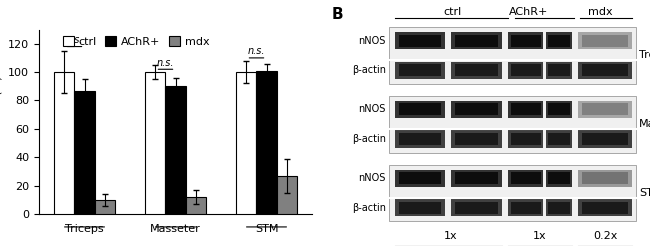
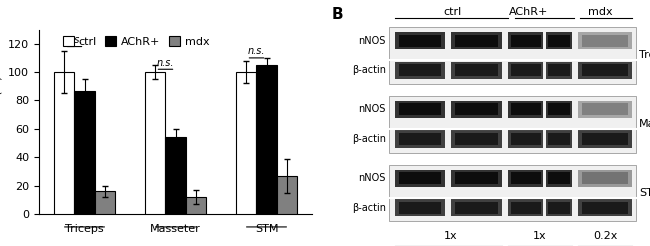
mdx/Triceps: 10 -> 16
AChR+/Masseter: 90 -> 54
AChR+/STM: 101 -> 105
